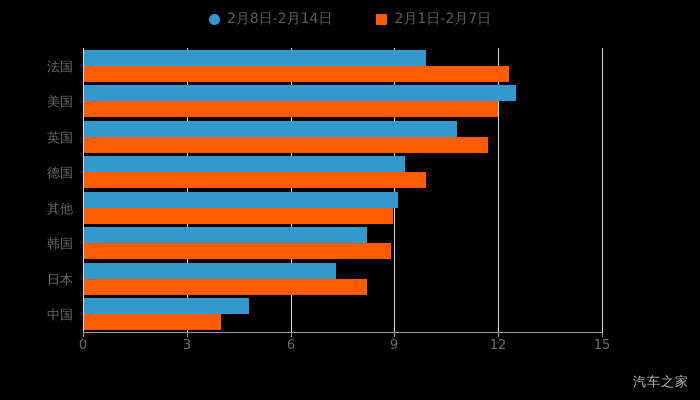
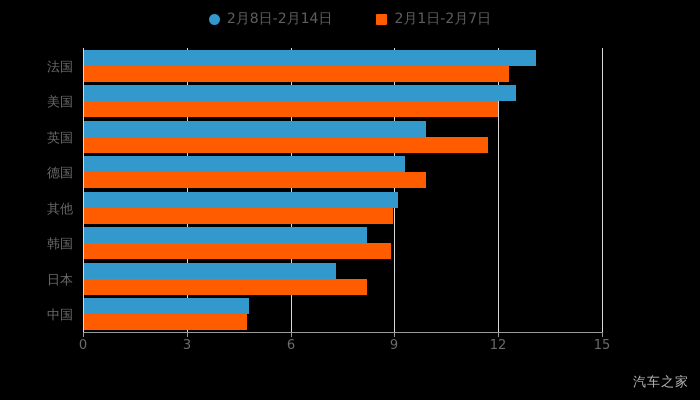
2月8日-2月14日/法国: 9.9 -> 13.1
2月8日-2月14日/英国: 10.8 -> 9.9
2月1日-2月7日/中国: 4.0 -> 4.8
